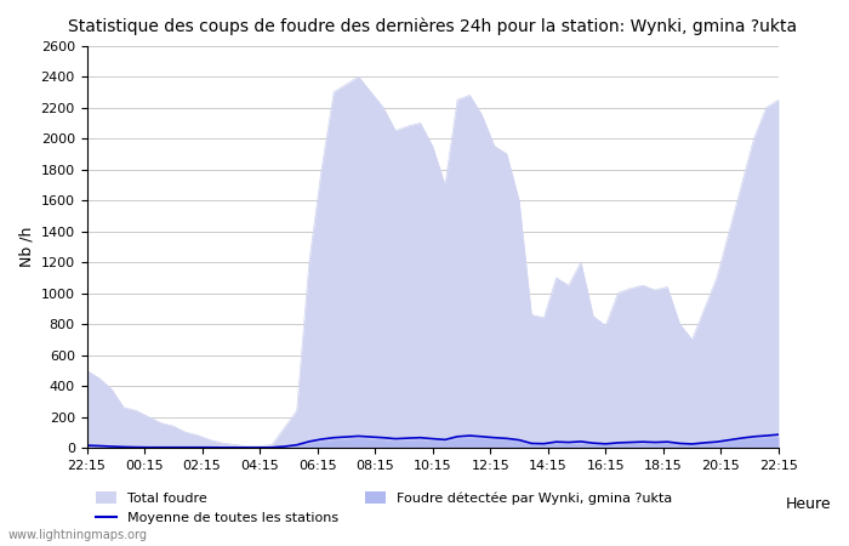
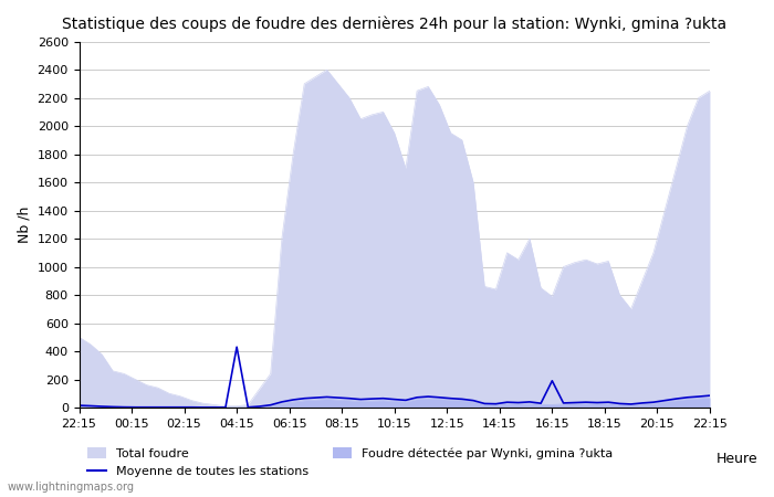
Moyenne de toutes les stations/04:15: 0 -> 430
Moyenne de toutes les stations/16:15: 20 -> 190
